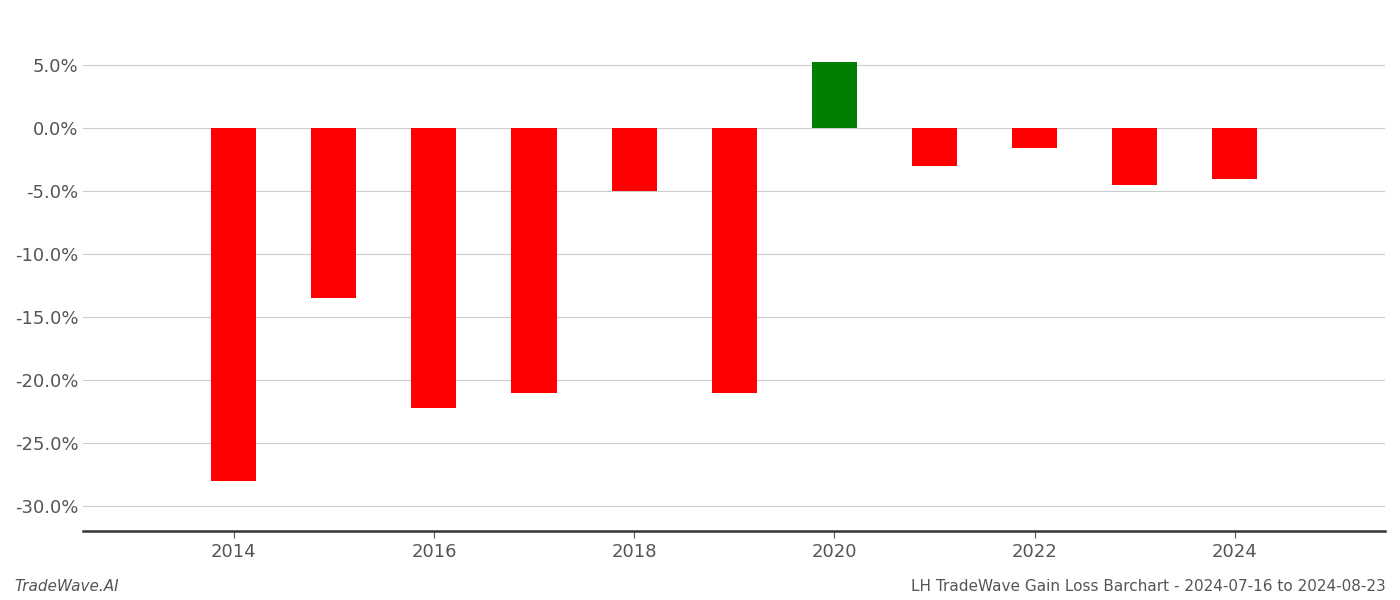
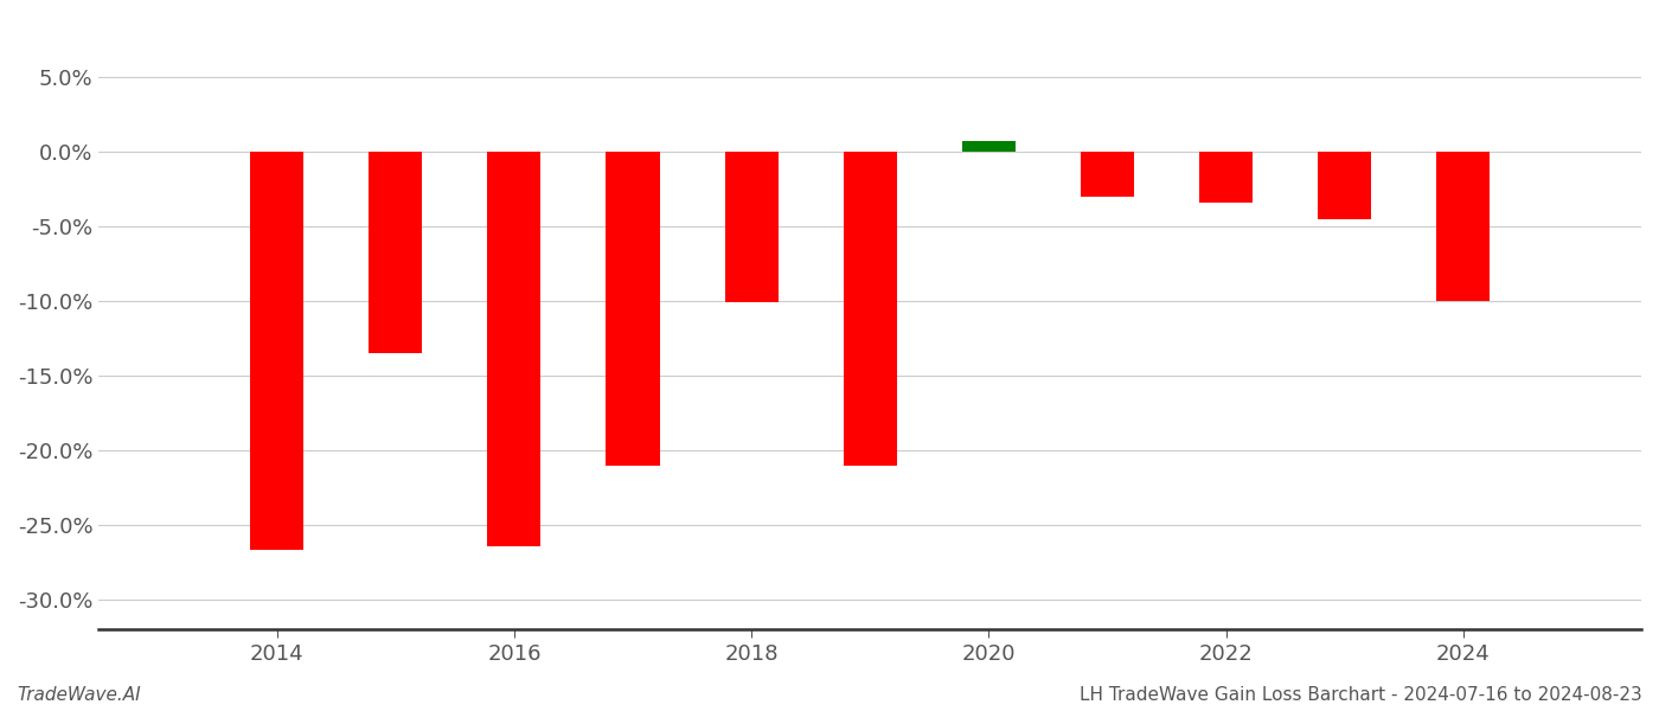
2014: -28.0% -> -26.7%
2016: -22.2% -> -26.4%
2018: -5.0% -> -10.1%
2020: 5.3% -> 0.7%
2022: -1.6% -> -3.4%
2024: -4.0% -> -10.0%
